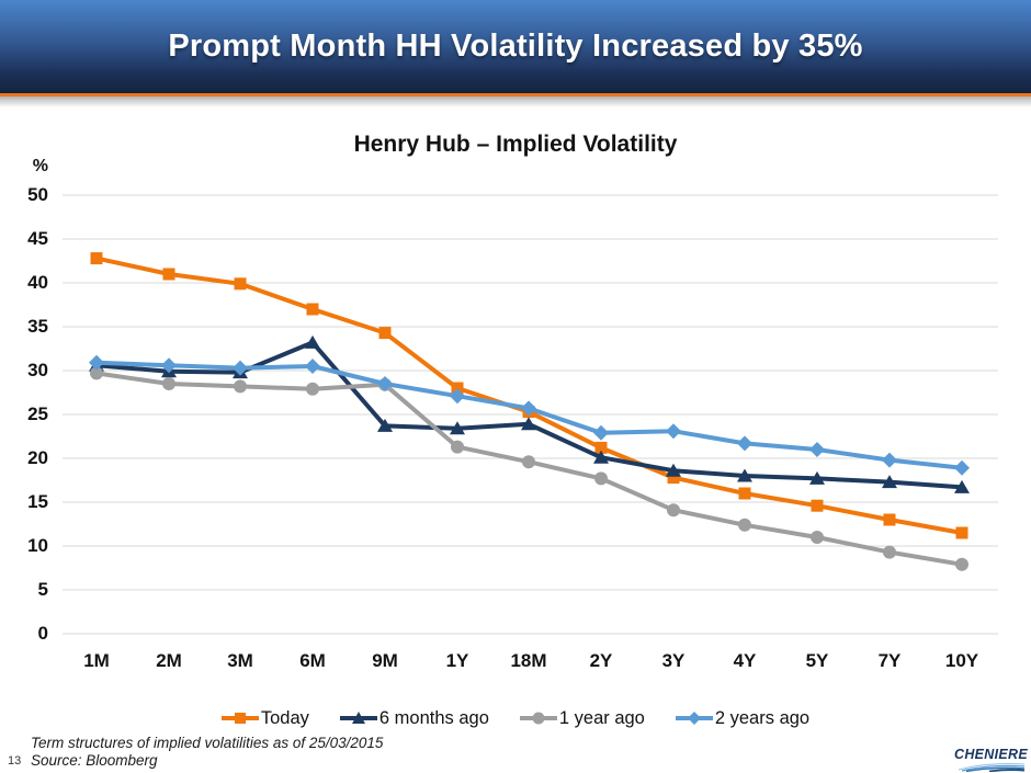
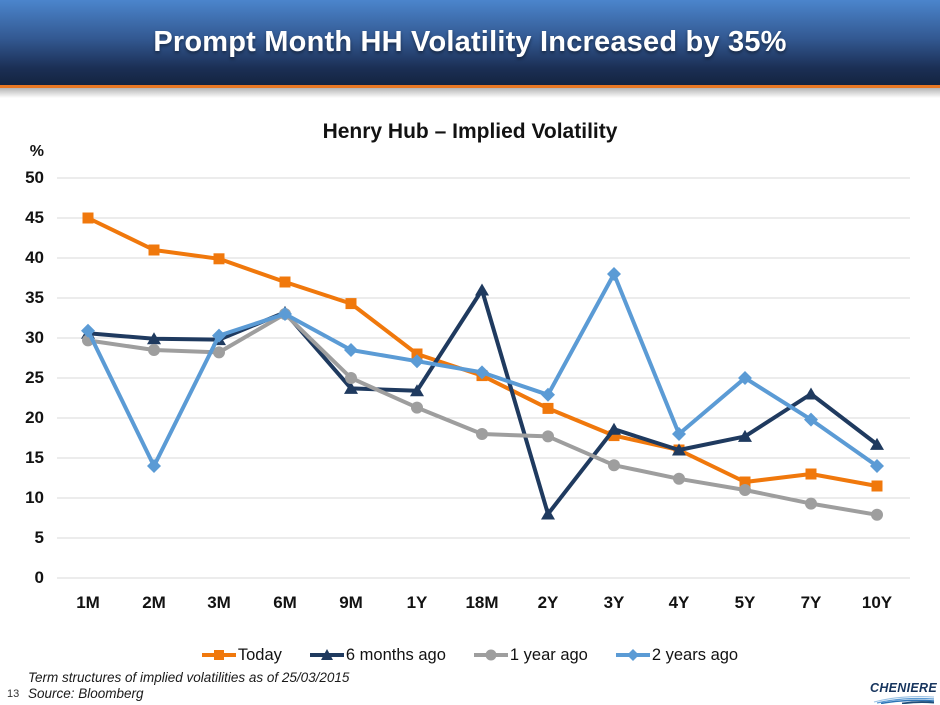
Today/1M: 43 -> 45
2 years ago/2M: 31 -> 14
1 year ago/6M: 28 -> 33
2 years ago/6M: 30 -> 33
1 year ago/9M: 28 -> 25
6 months ago/18M: 24 -> 36
1 year ago/18M: 20 -> 18
6 months ago/2Y: 20 -> 8
2 years ago/3Y: 23 -> 38
6 months ago/4Y: 18 -> 16
2 years ago/4Y: 22 -> 18
Today/5Y: 15 -> 12
2 years ago/5Y: 21 -> 25
6 months ago/7Y: 17 -> 23
2 years ago/10Y: 19 -> 14
